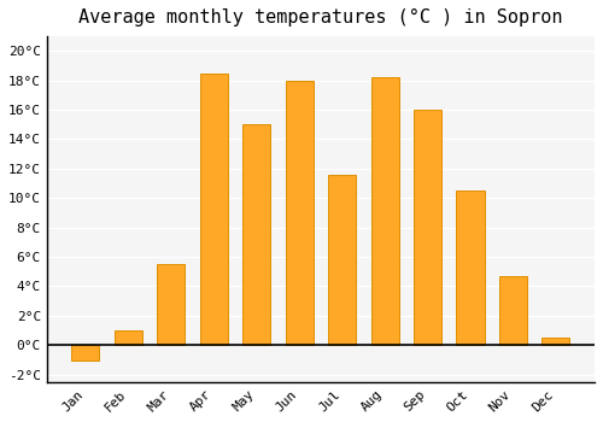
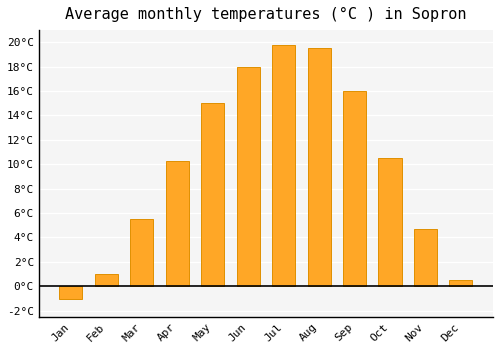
Apr: 18.5°C -> 10.3°C
Jul: 11.6°C -> 19.8°C
Aug: 18.2°C -> 19.5°C
